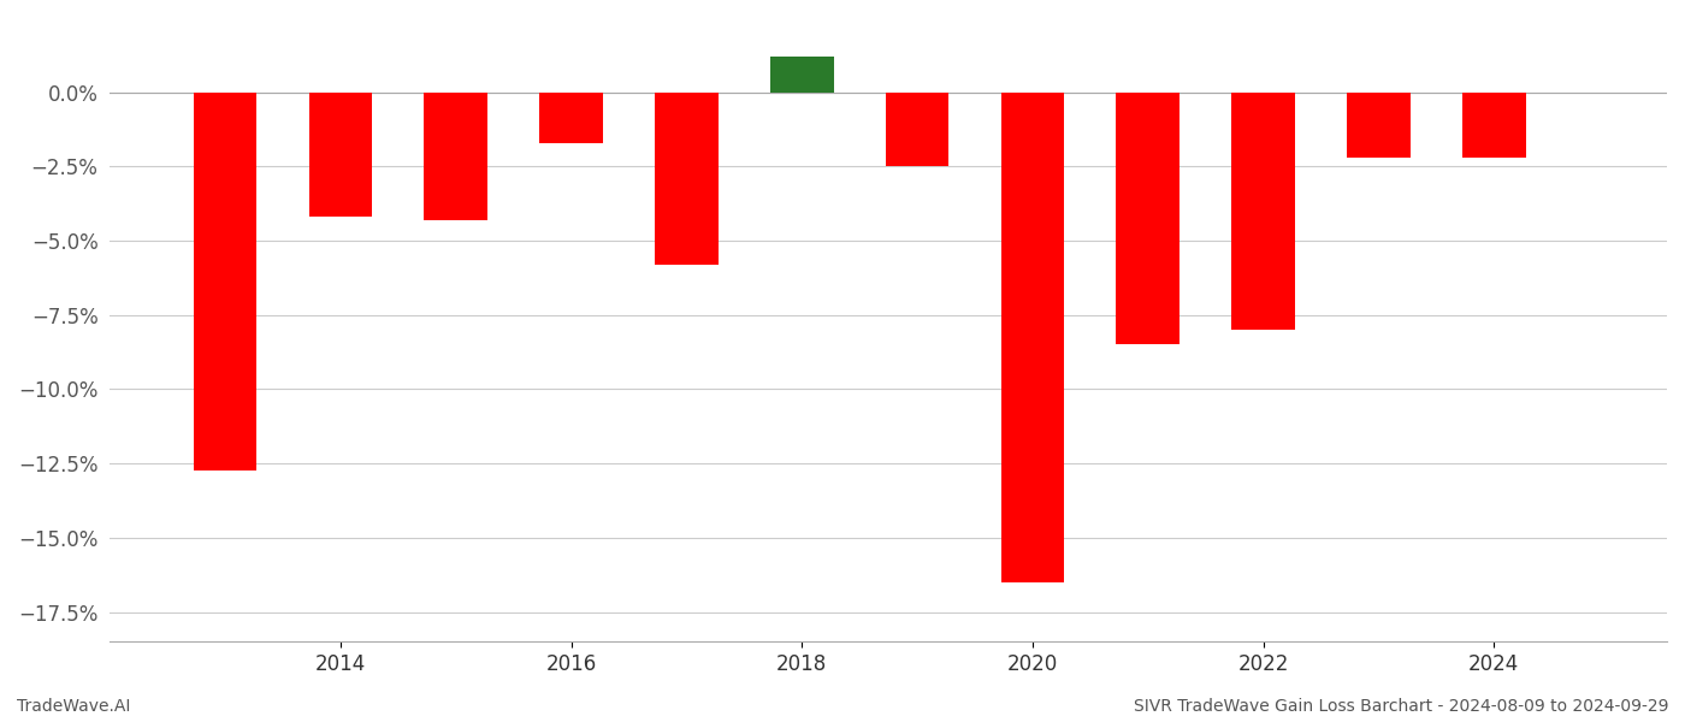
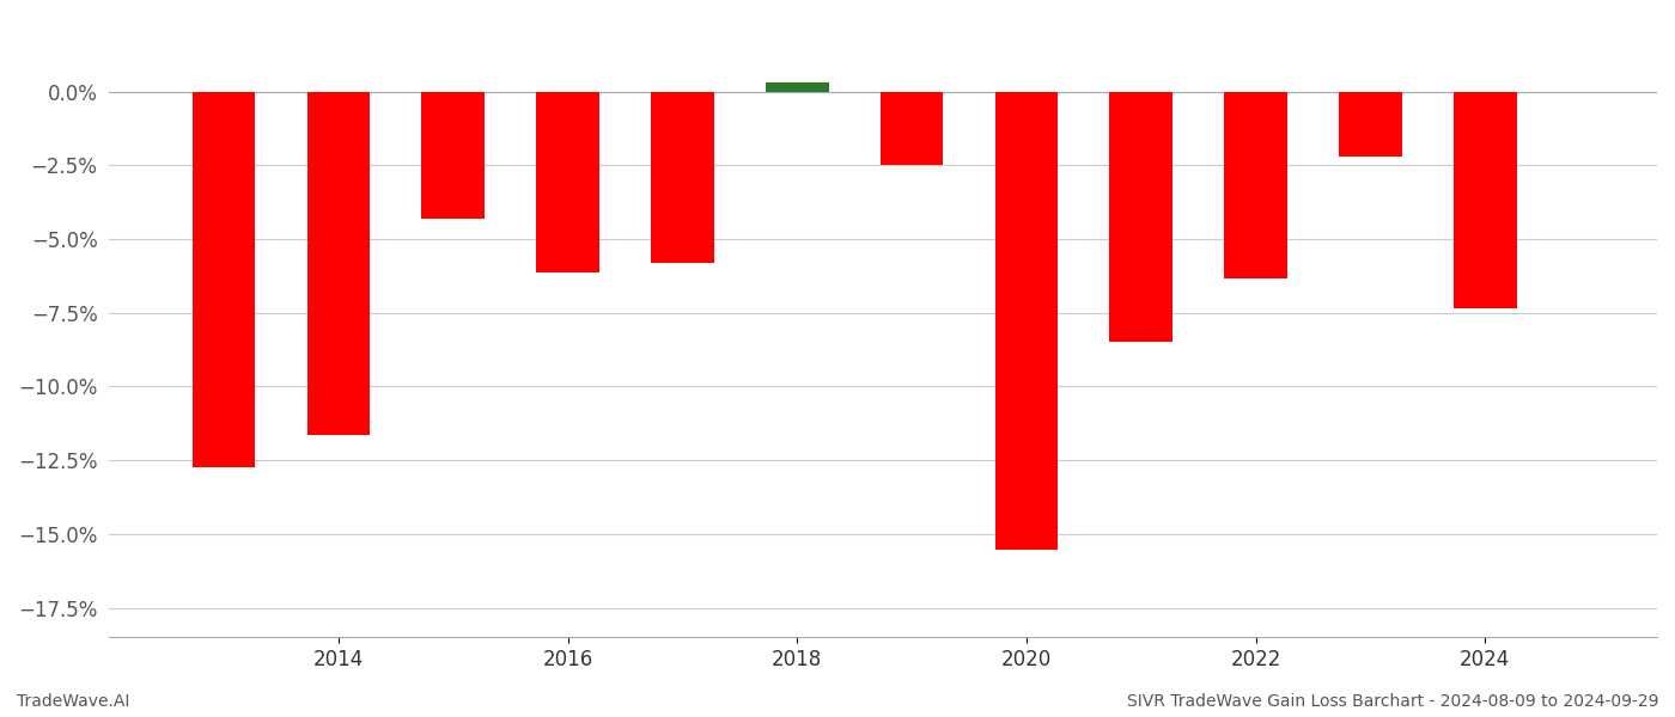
2014: -4.20% -> -11.65%
2016: -1.70% -> -6.15%
2018: 1.20% -> 0.30%
2020: -16.50% -> -15.55%
2022: -8.00% -> -6.35%
2024: -2.20% -> -7.35%
